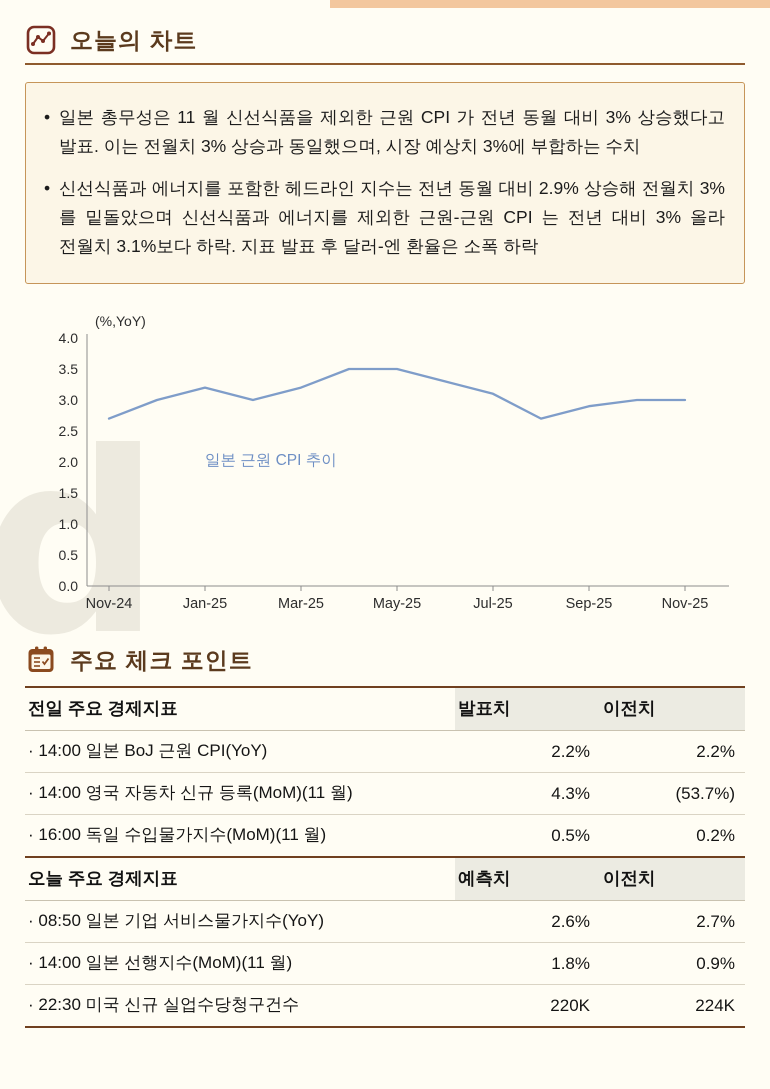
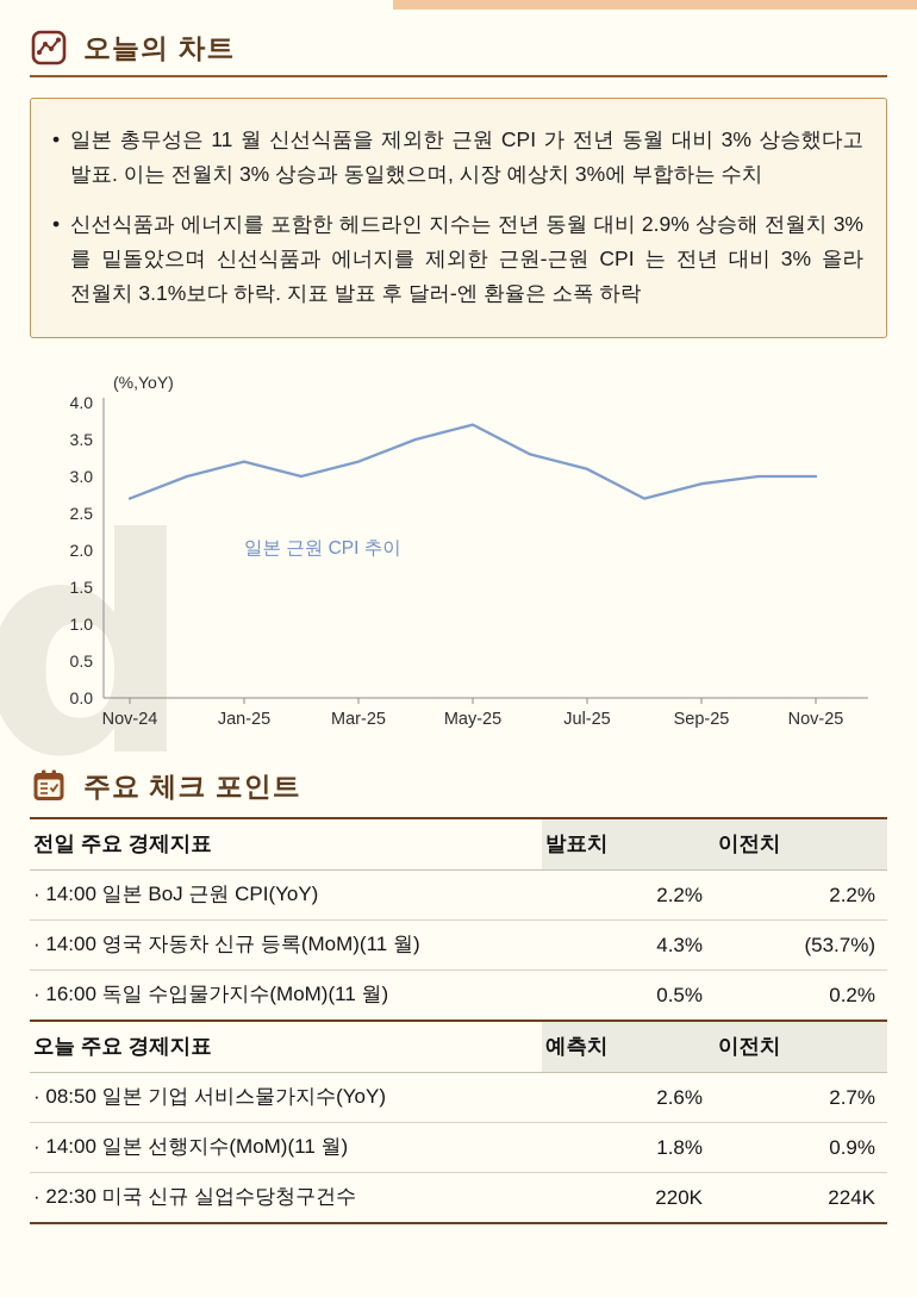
May-25: 3.5 -> 3.7
